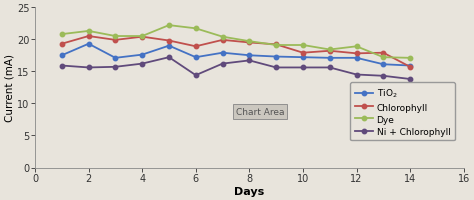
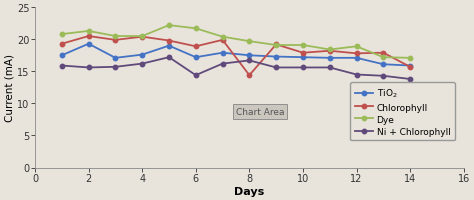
Chlorophyll/8: 19.5 -> 14.4
